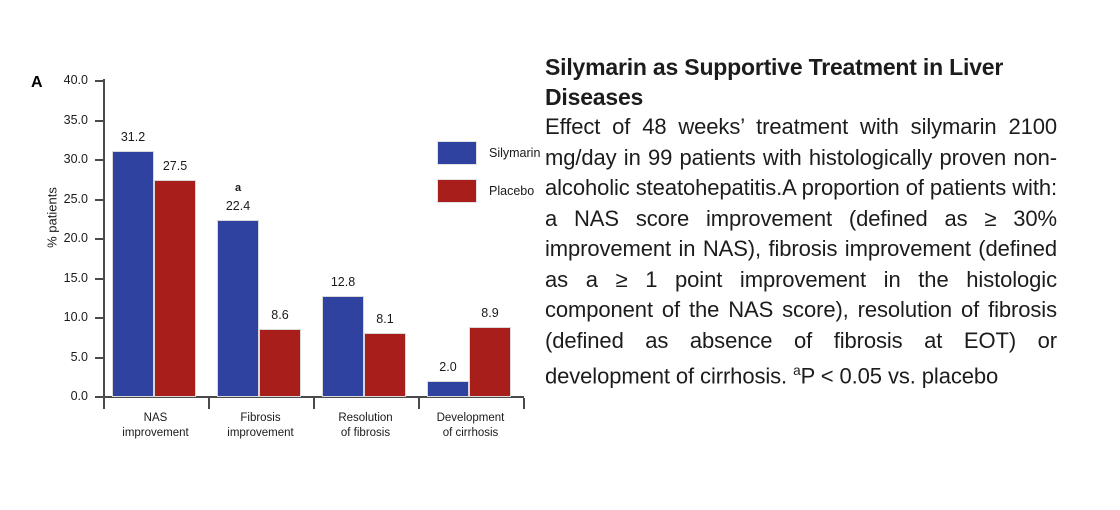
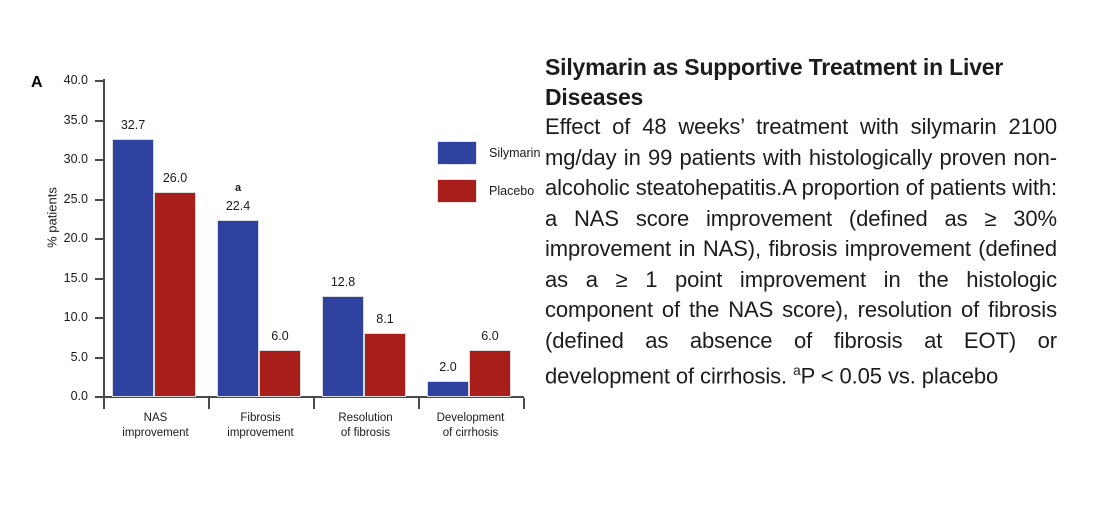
Silymarin/NAS improvement: 31.2 -> 32.7
Placebo/NAS improvement: 27.5 -> 26.0
Placebo/Fibrosis improvement: 8.6 -> 6.0
Placebo/Development of cirrhosis: 8.9 -> 6.0
